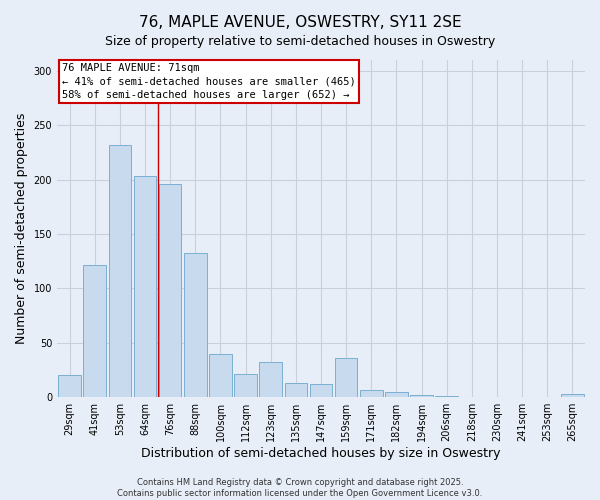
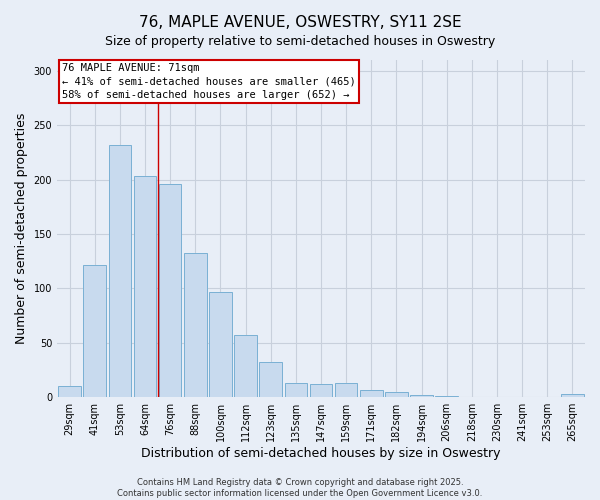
29sqm: 20 -> 10
100sqm: 40 -> 97
112sqm: 21 -> 57
159sqm: 36 -> 13
